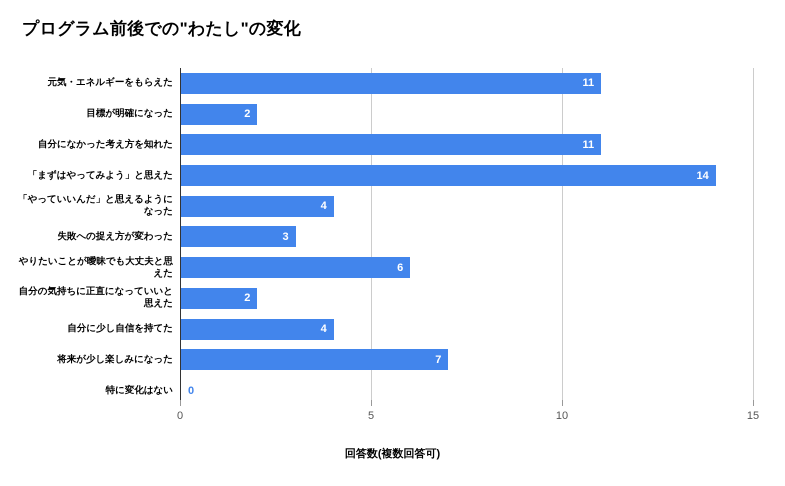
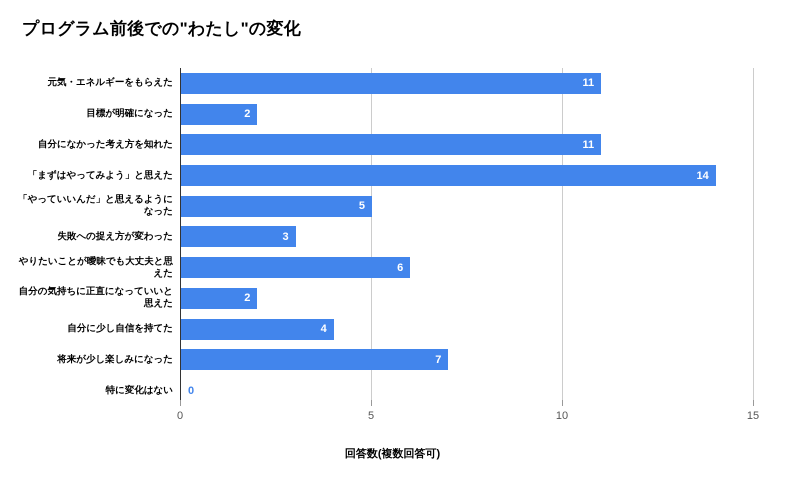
「やっていいんだ」と思えるようになった: 4 -> 5
